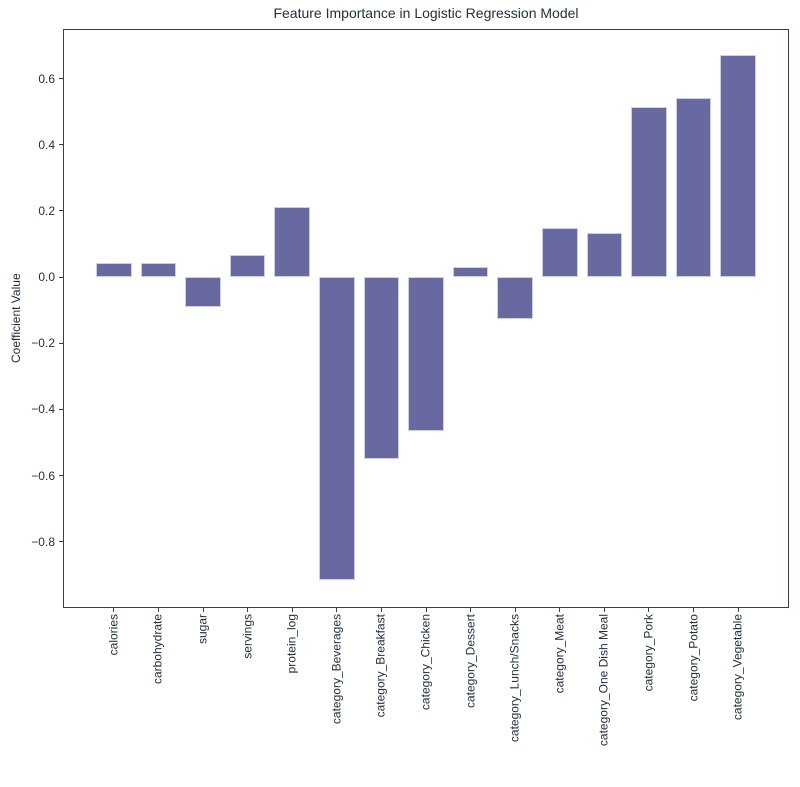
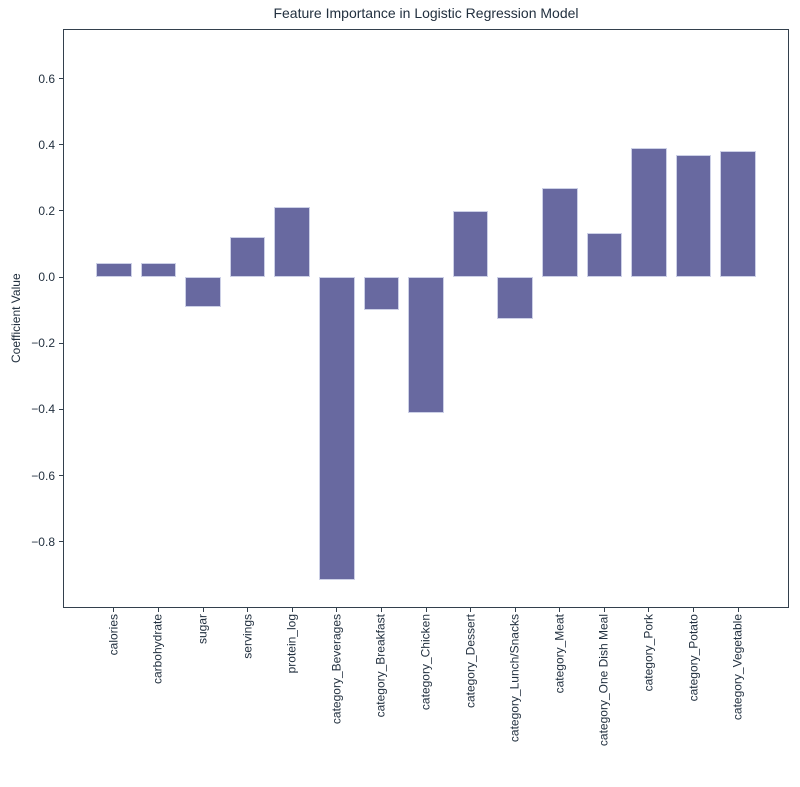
servings: 0.07 -> 0.12
category_Breakfast: -0.55 -> -0.10
category_Chicken: -0.47 -> -0.41
category_Dessert: 0.03 -> 0.20
category_Meat: 0.15 -> 0.27
category_Pork: 0.51 -> 0.39
category_Potato: 0.54 -> 0.37
category_Vegetable: 0.67 -> 0.38
